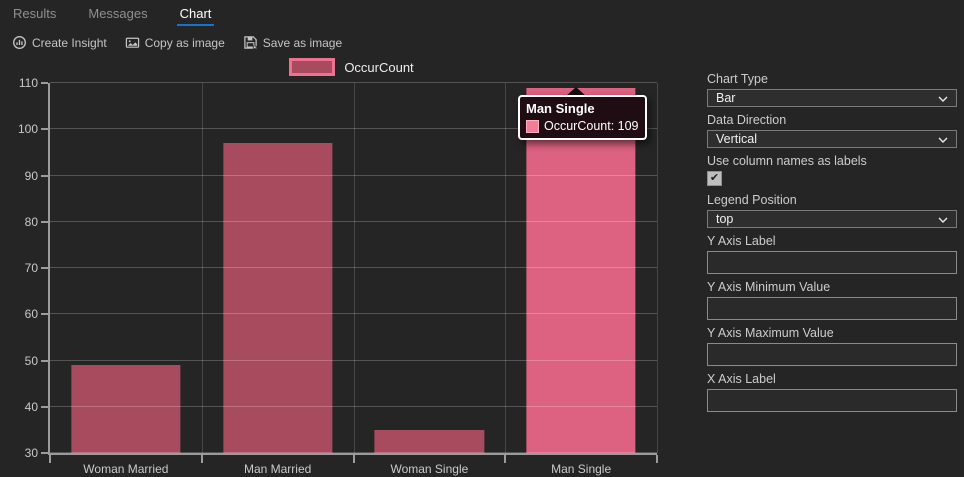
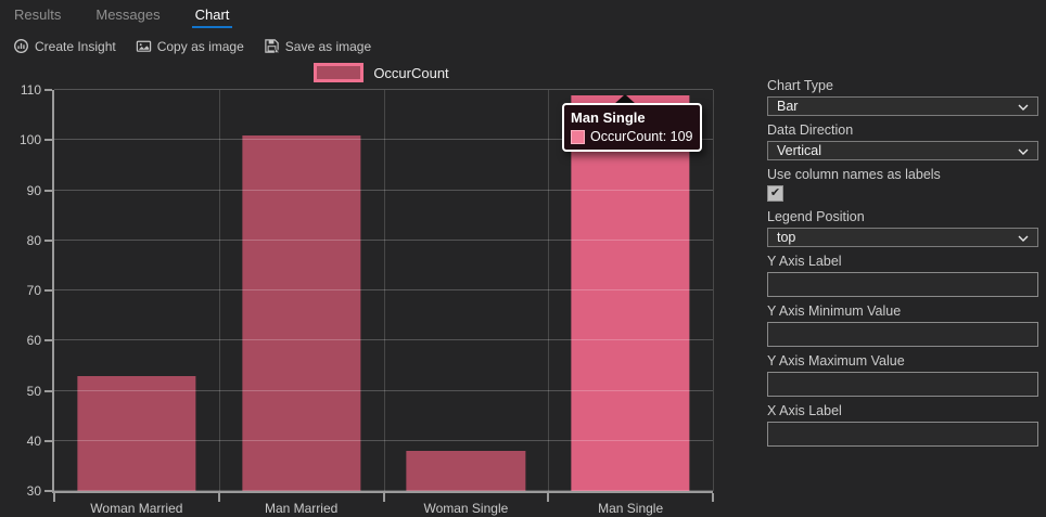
Woman Married: 49 -> 53
Man Married: 97 -> 101
Woman Single: 35 -> 38
